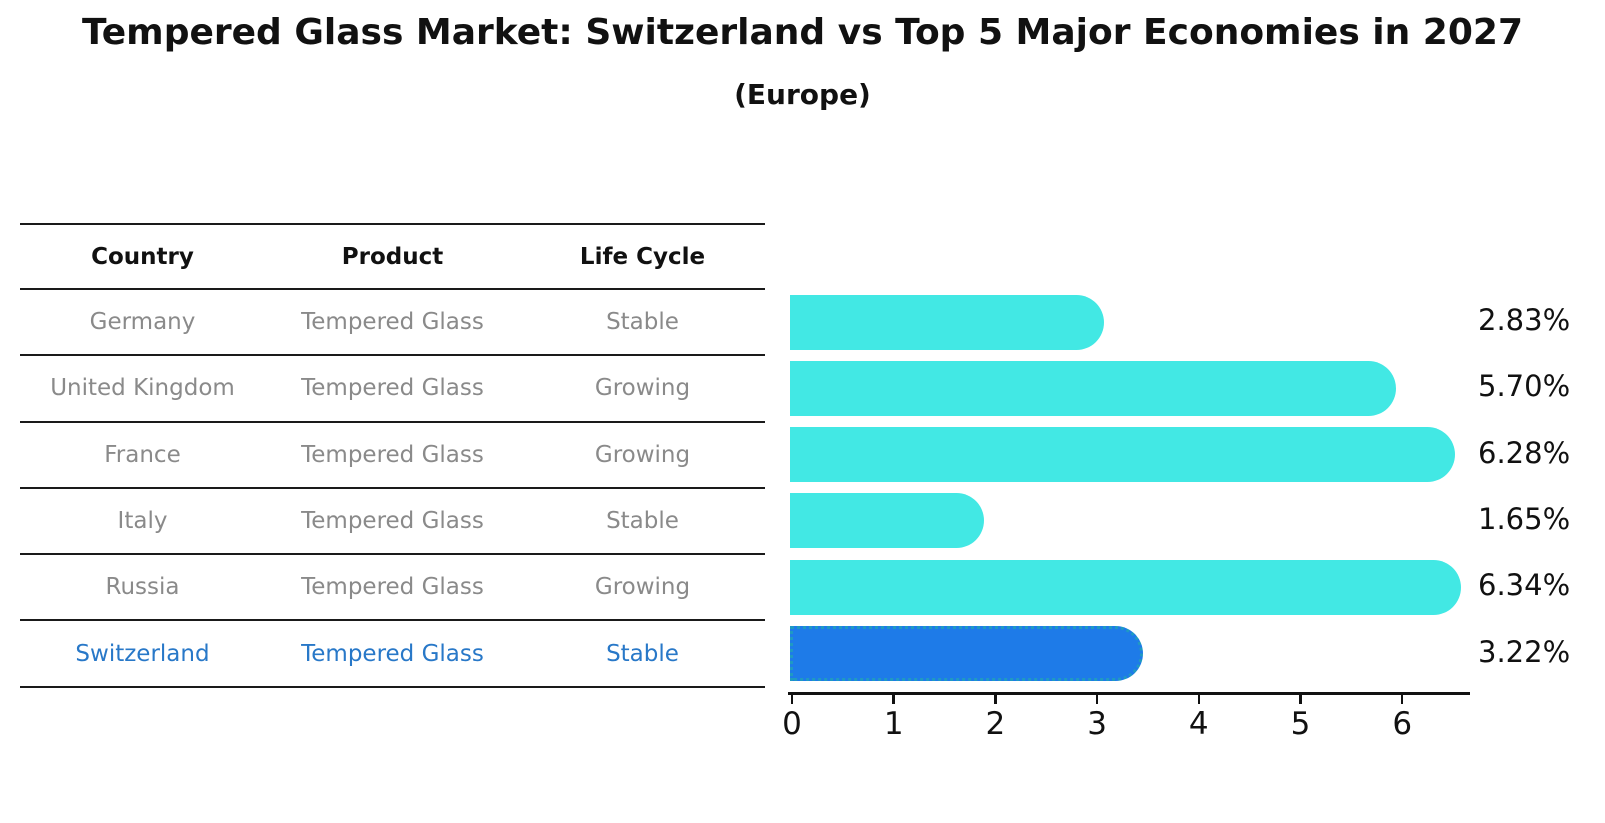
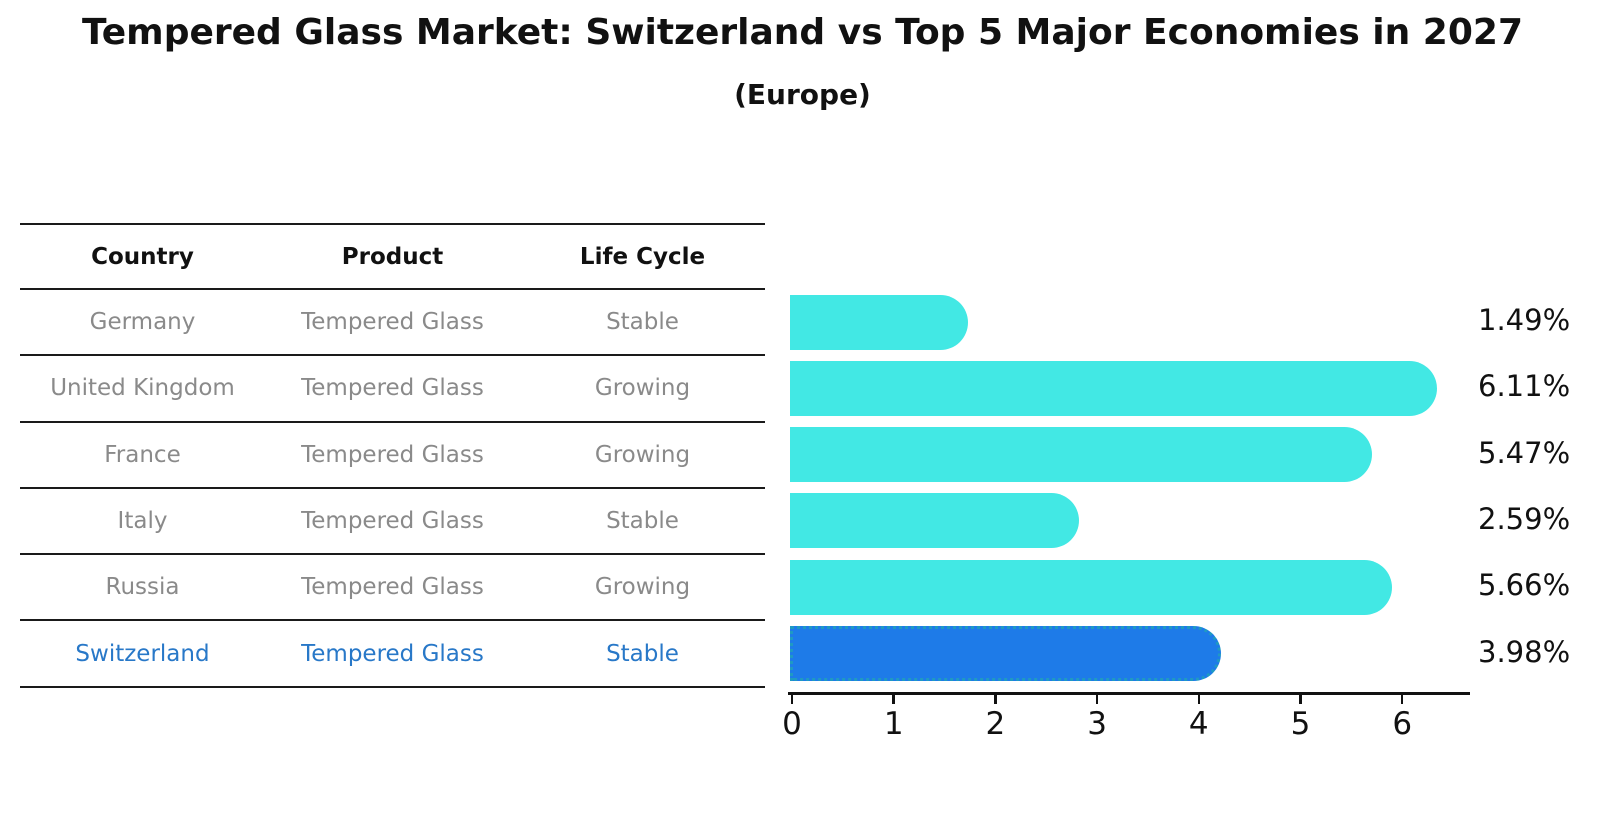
Germany: 2.83% -> 1.49%
United Kingdom: 5.70% -> 6.11%
France: 6.28% -> 5.47%
Italy: 1.65% -> 2.59%
Russia: 6.34% -> 5.66%
Switzerland: 3.22% -> 3.98%
